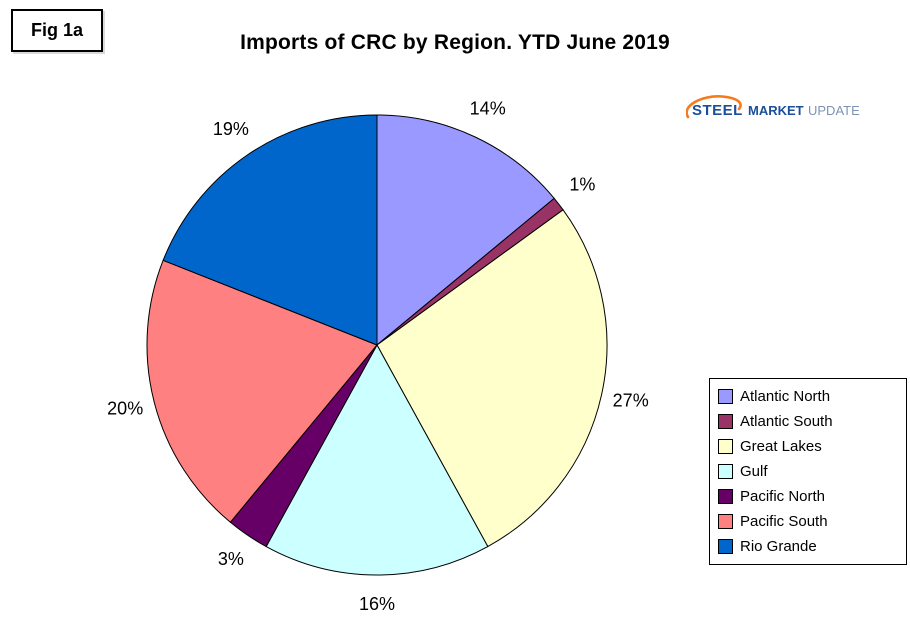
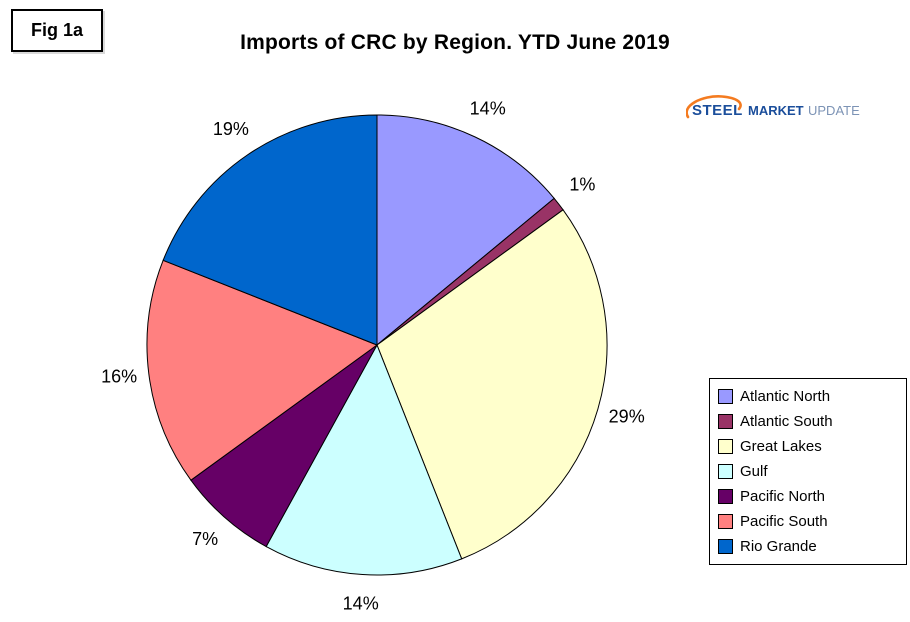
Great Lakes: 27% -> 29%
Gulf: 16% -> 14%
Pacific North: 3% -> 7%
Pacific South: 20% -> 16%
